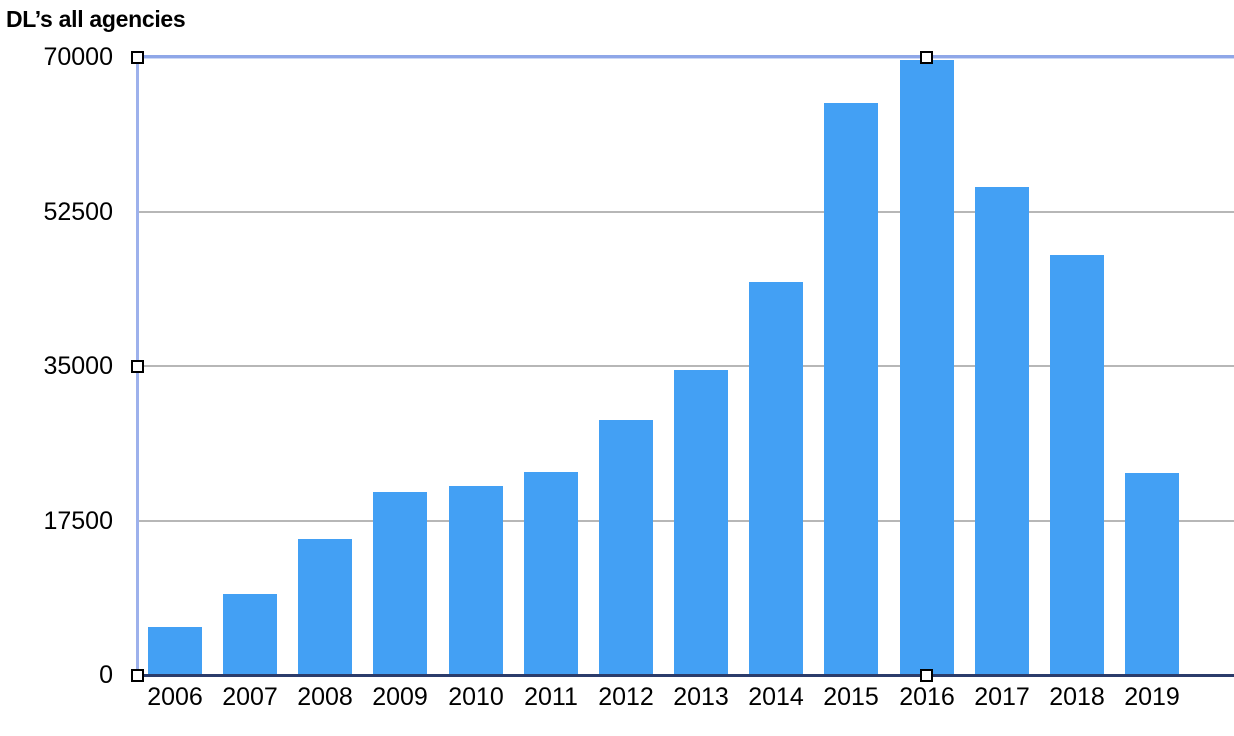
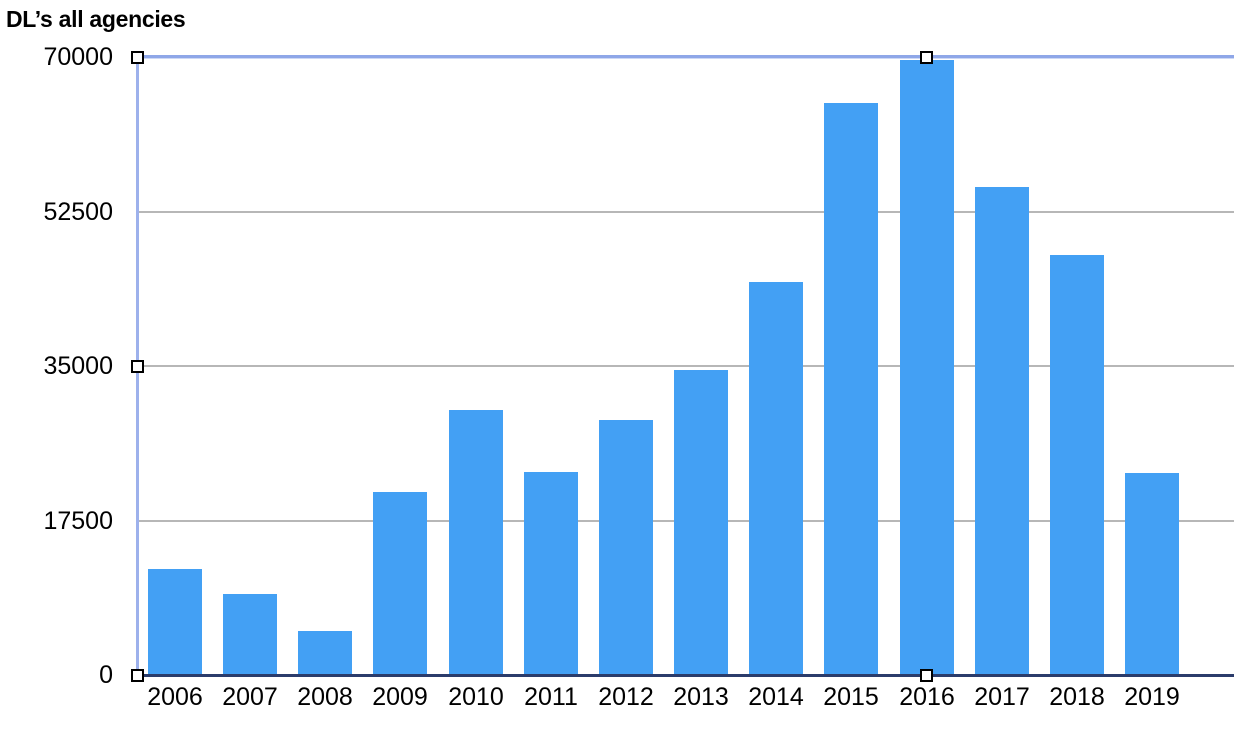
2006: 5000 -> 12000
2008: 15000 -> 5000
2010: 21000 -> 30000
